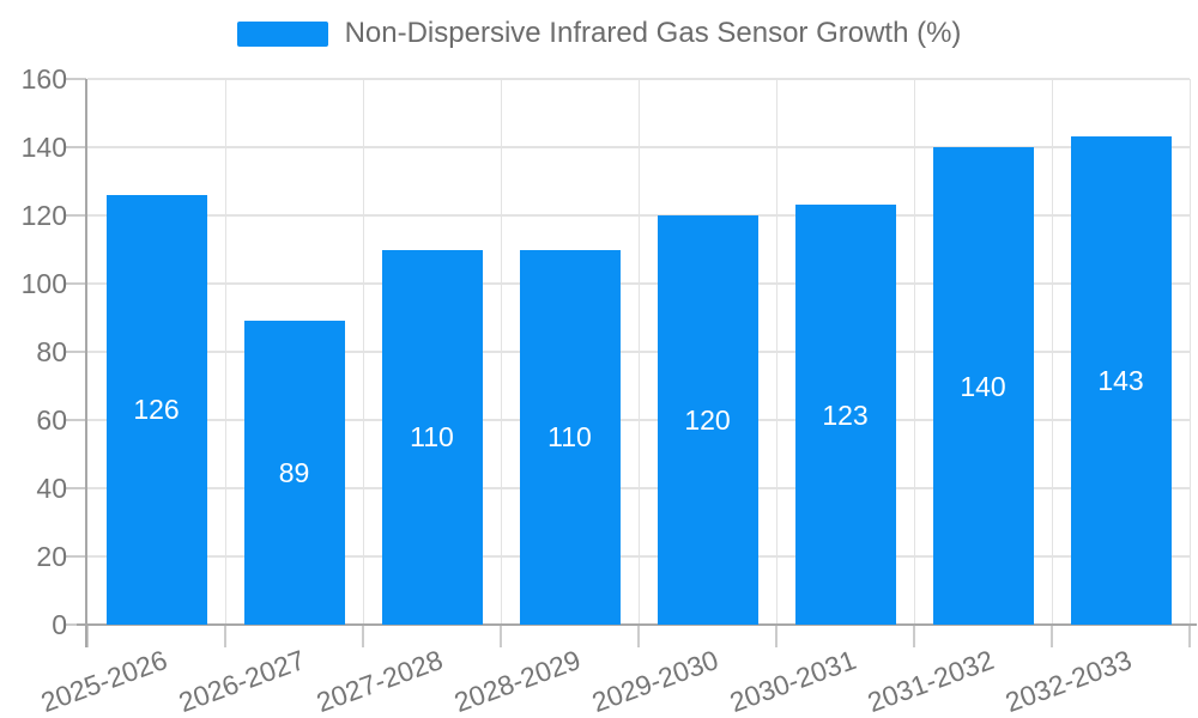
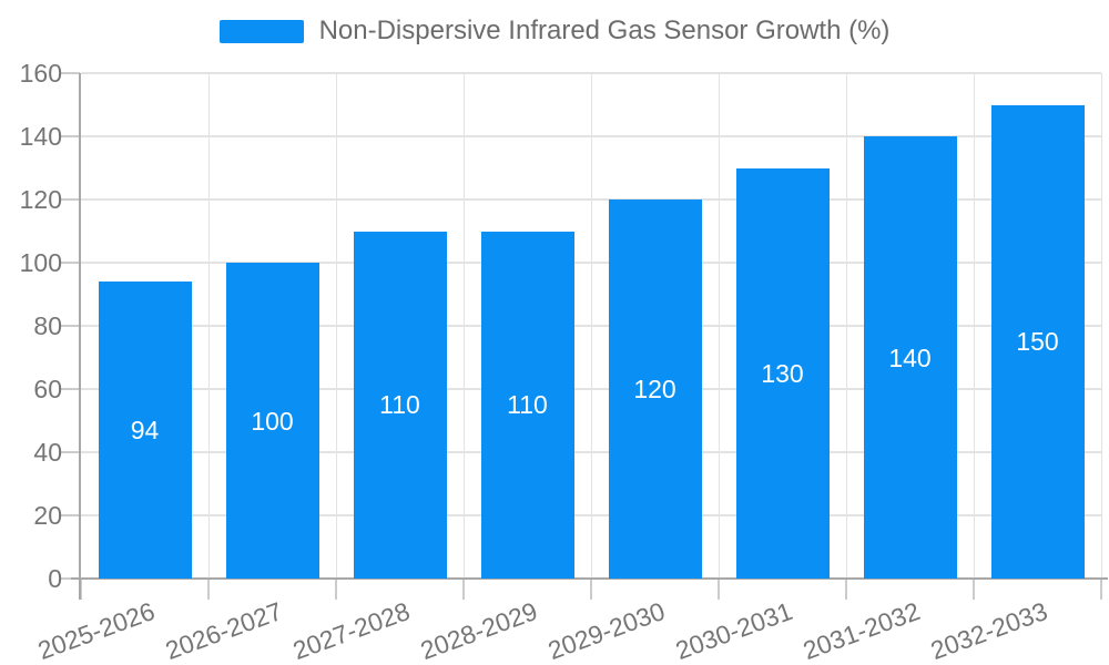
2025-2026: 126 -> 94
2026-2027: 89 -> 100
2030-2031: 123 -> 130
2032-2033: 143 -> 150
